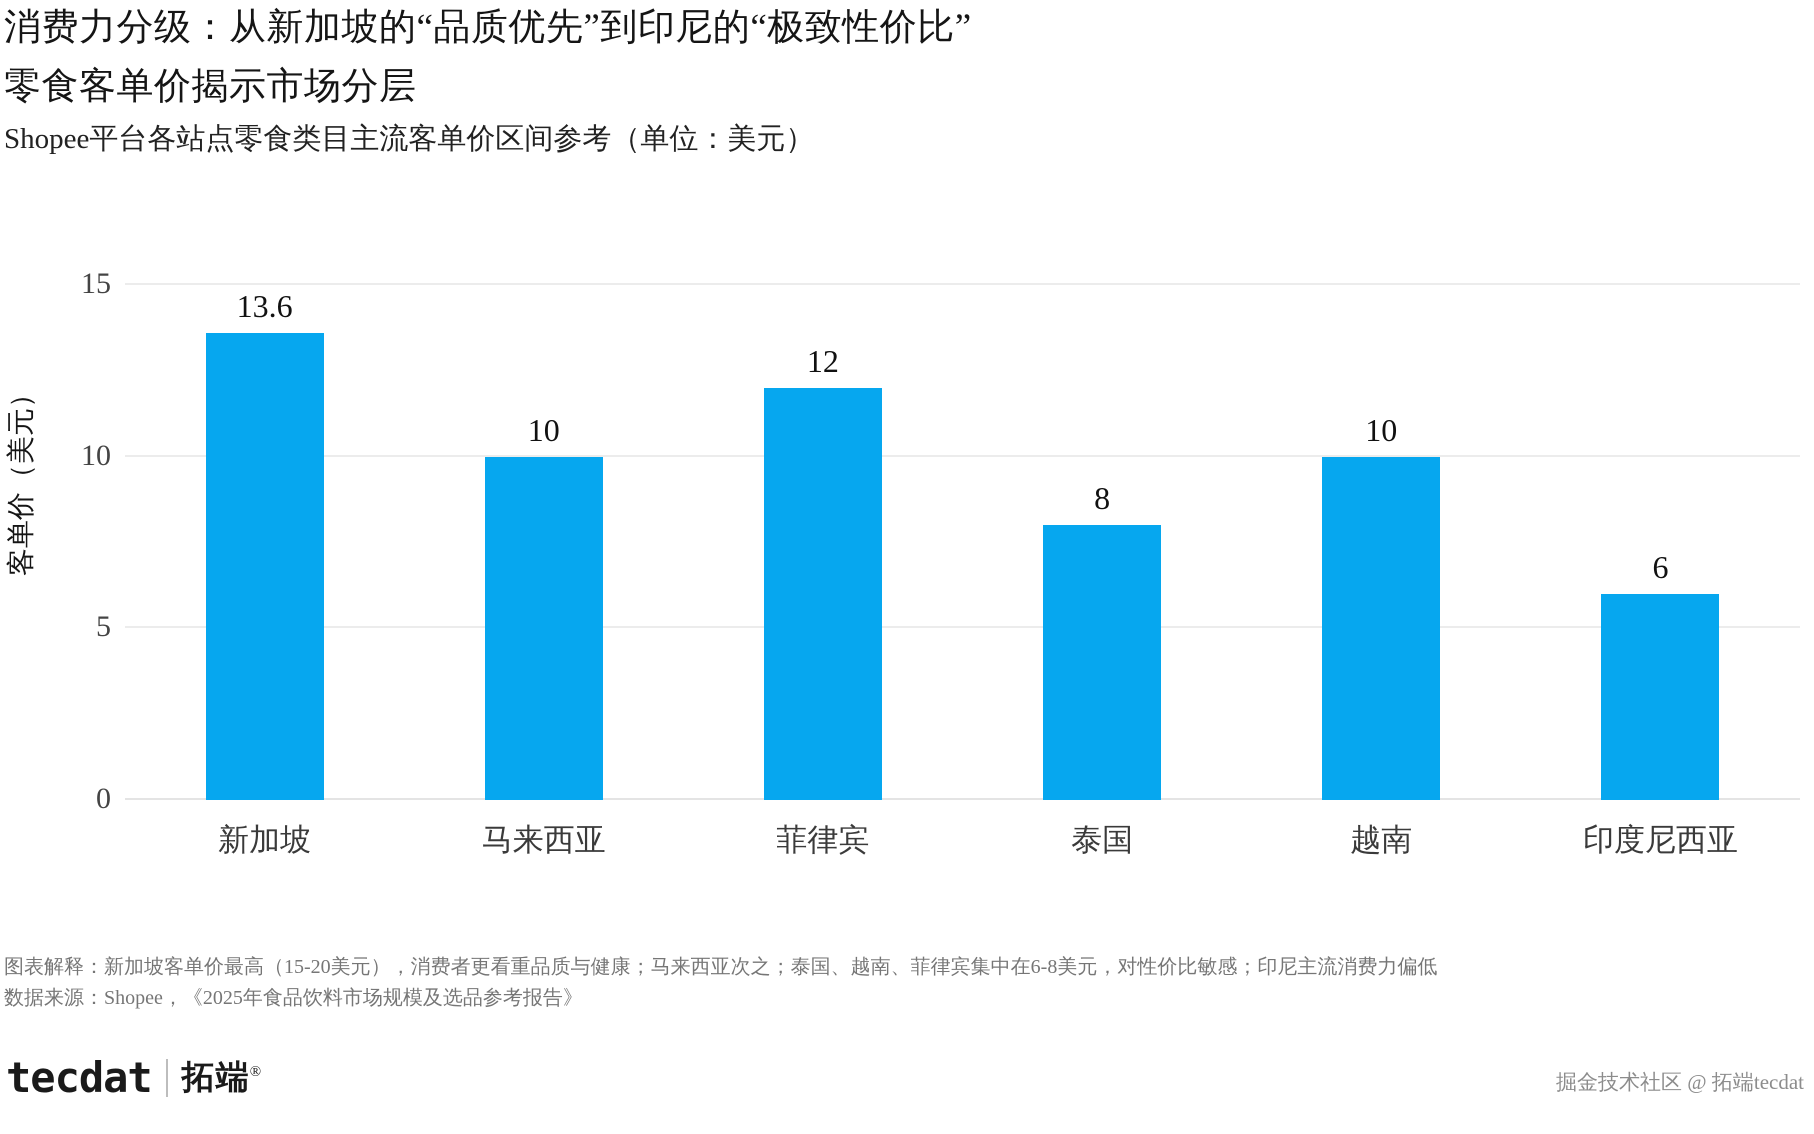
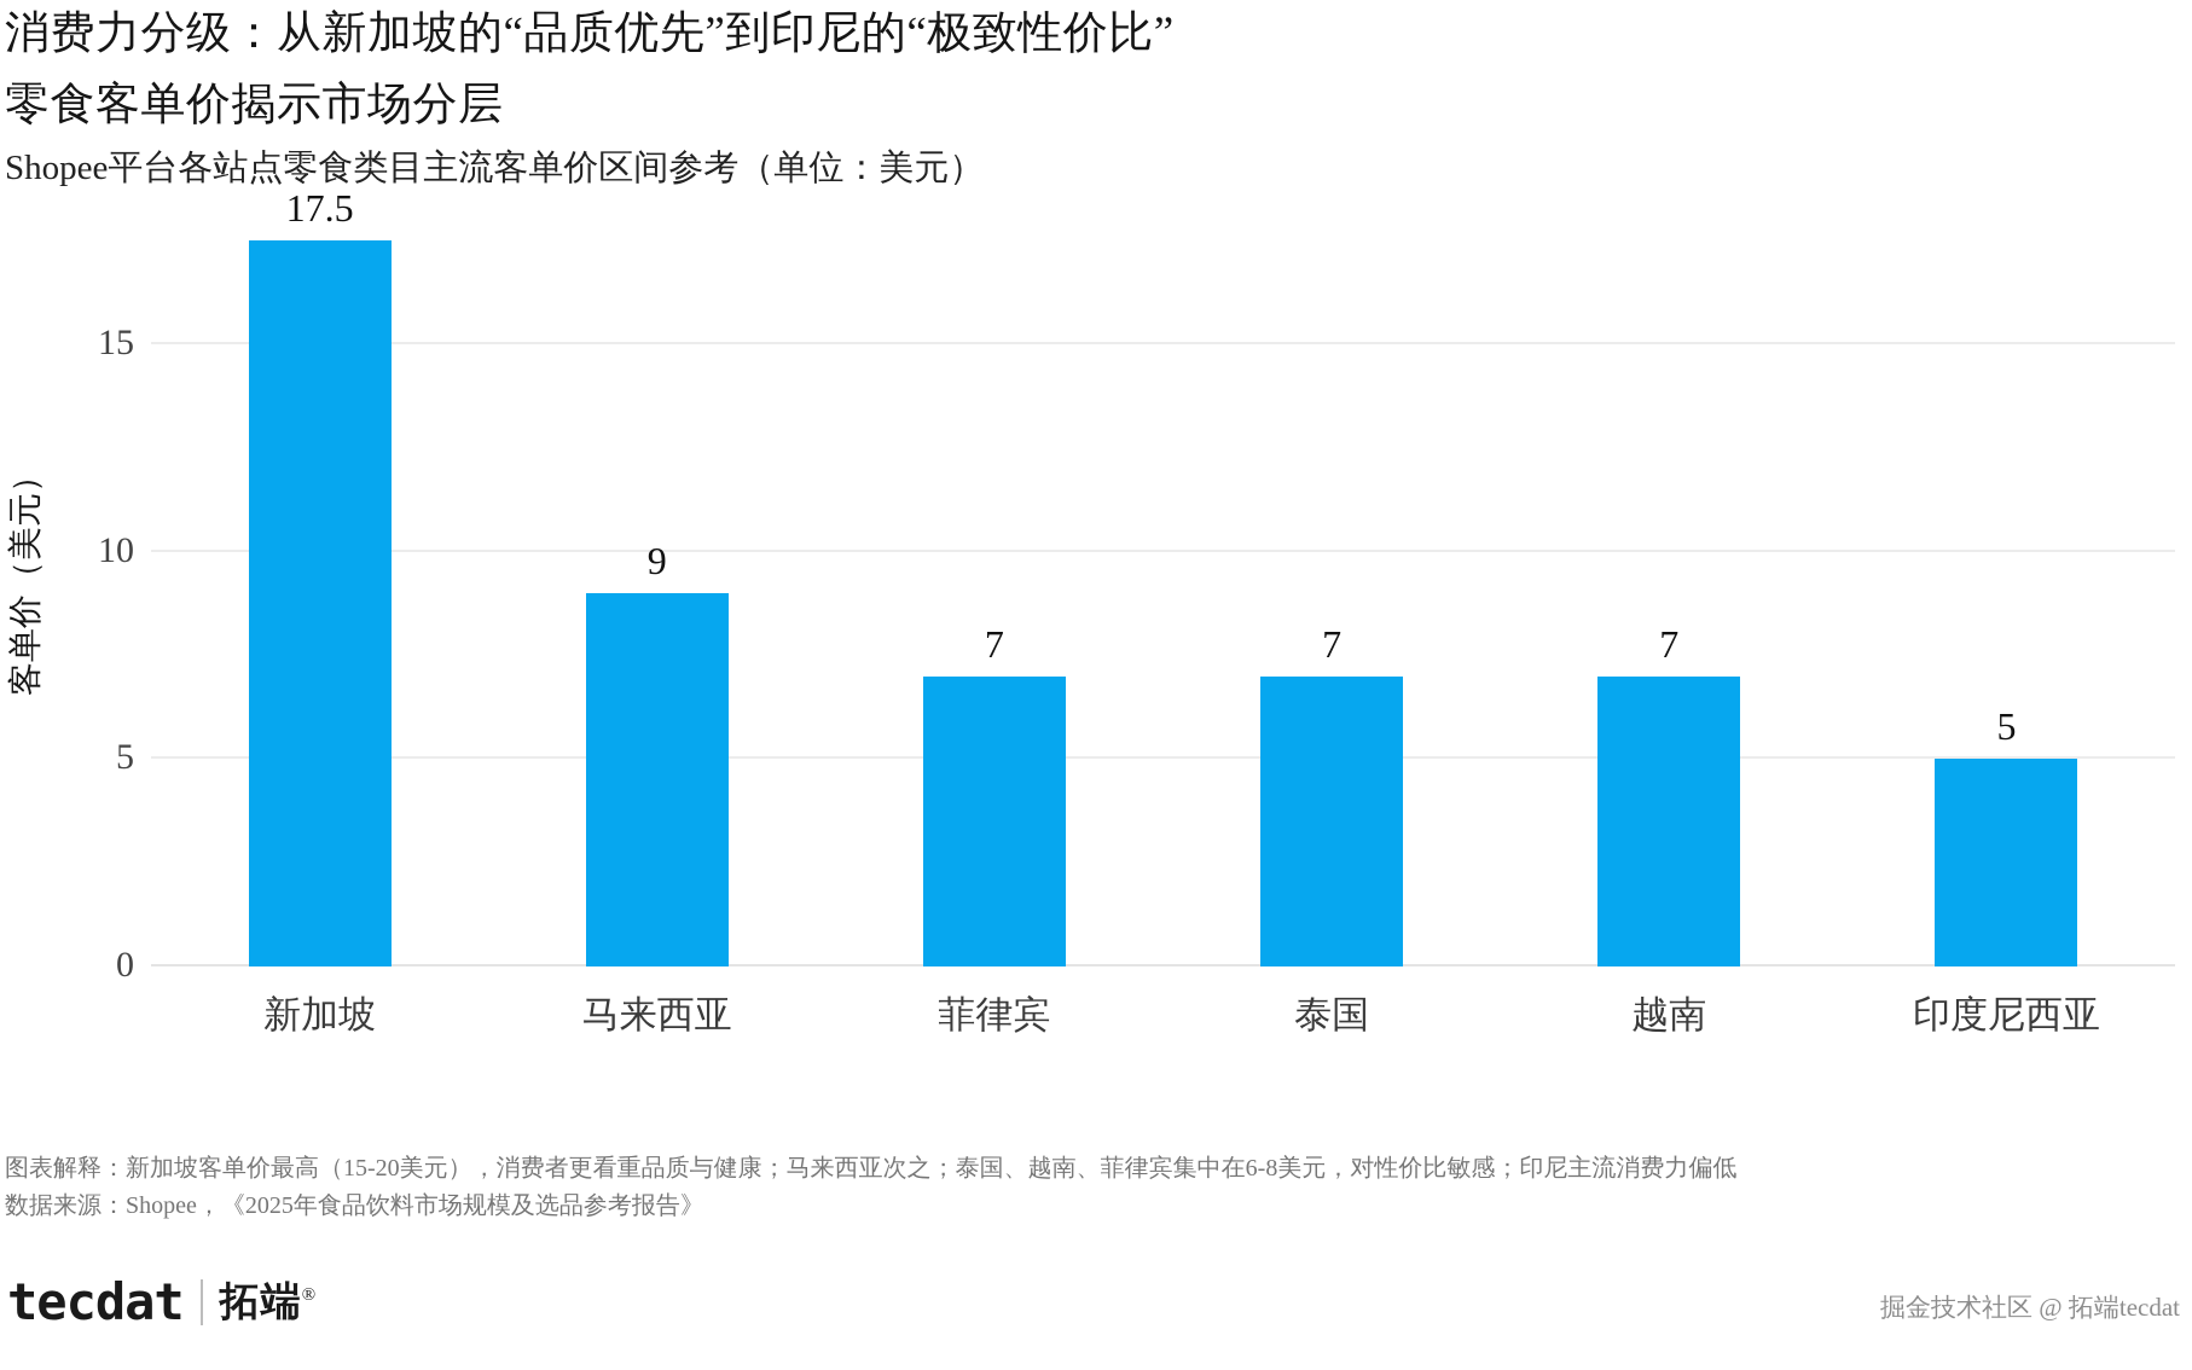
新加坡: 13.6 -> 17.5
马来西亚: 10 -> 9
菲律宾: 12 -> 7
泰国: 8 -> 7
越南: 10 -> 7
印度尼西亚: 6 -> 5
